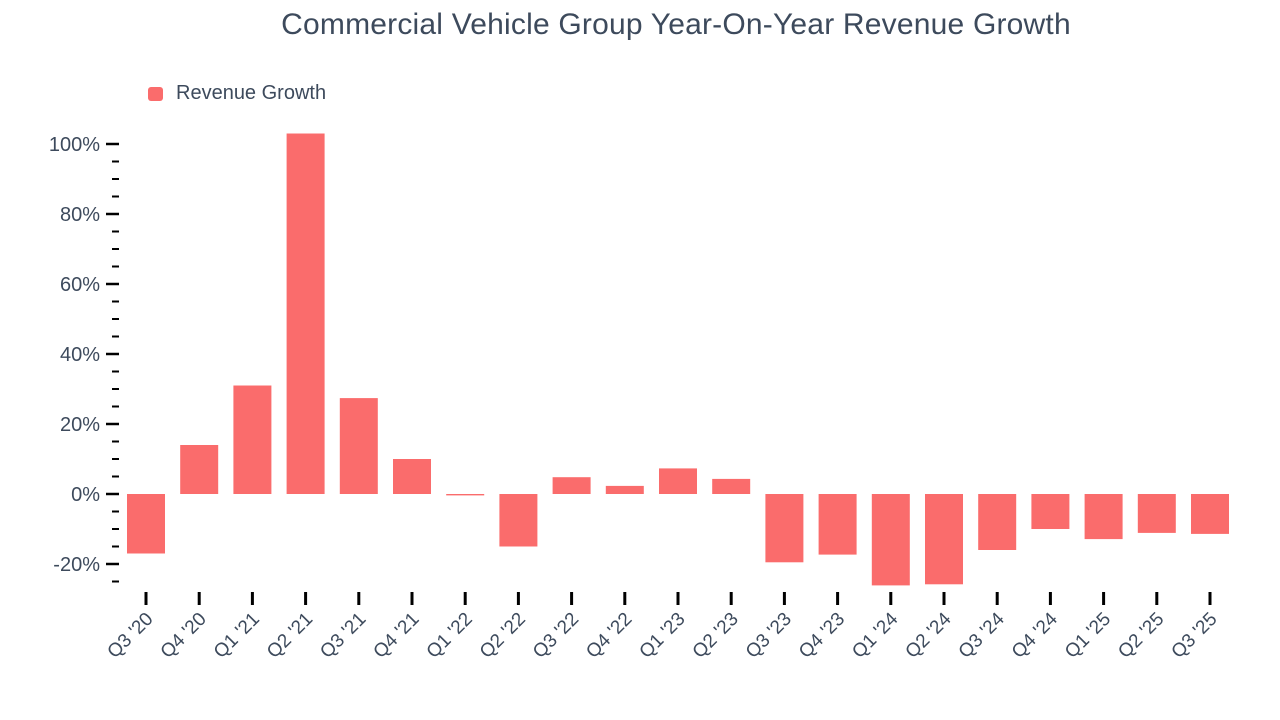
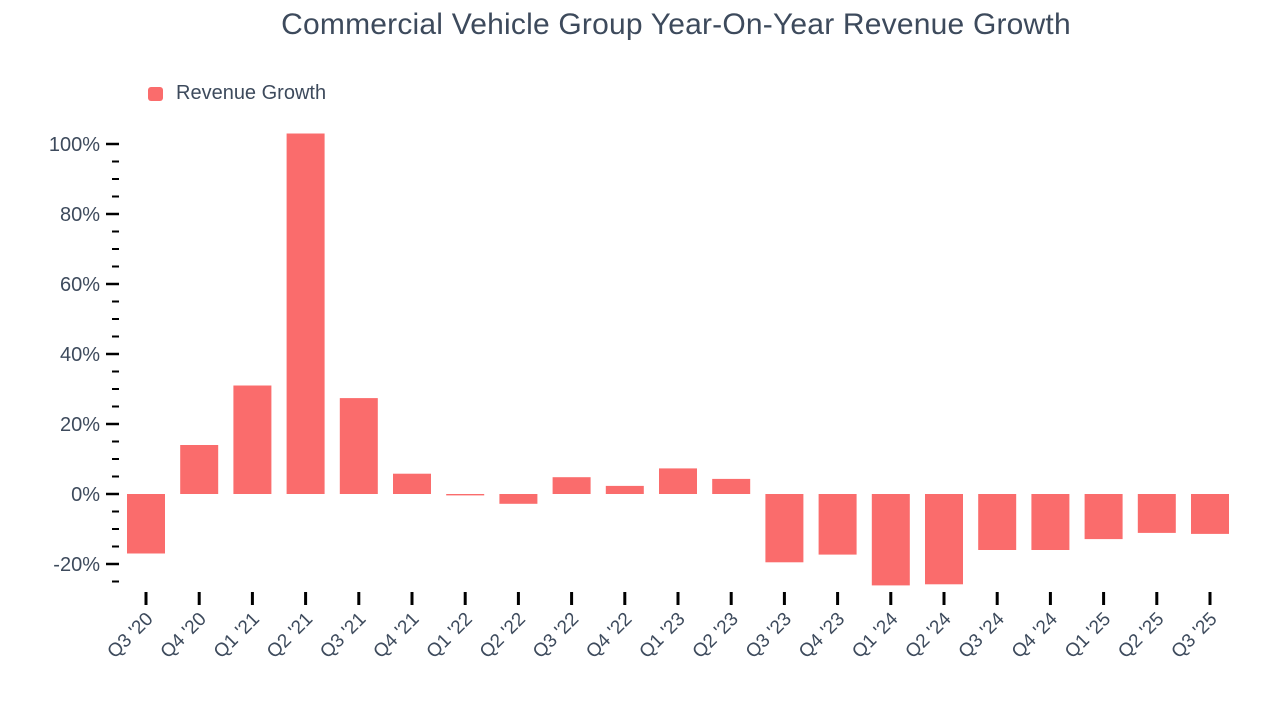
Q4 '21: 10% -> 6%
Q2 '22: -15% -> -3%
Q4 '24: -10% -> -16%
